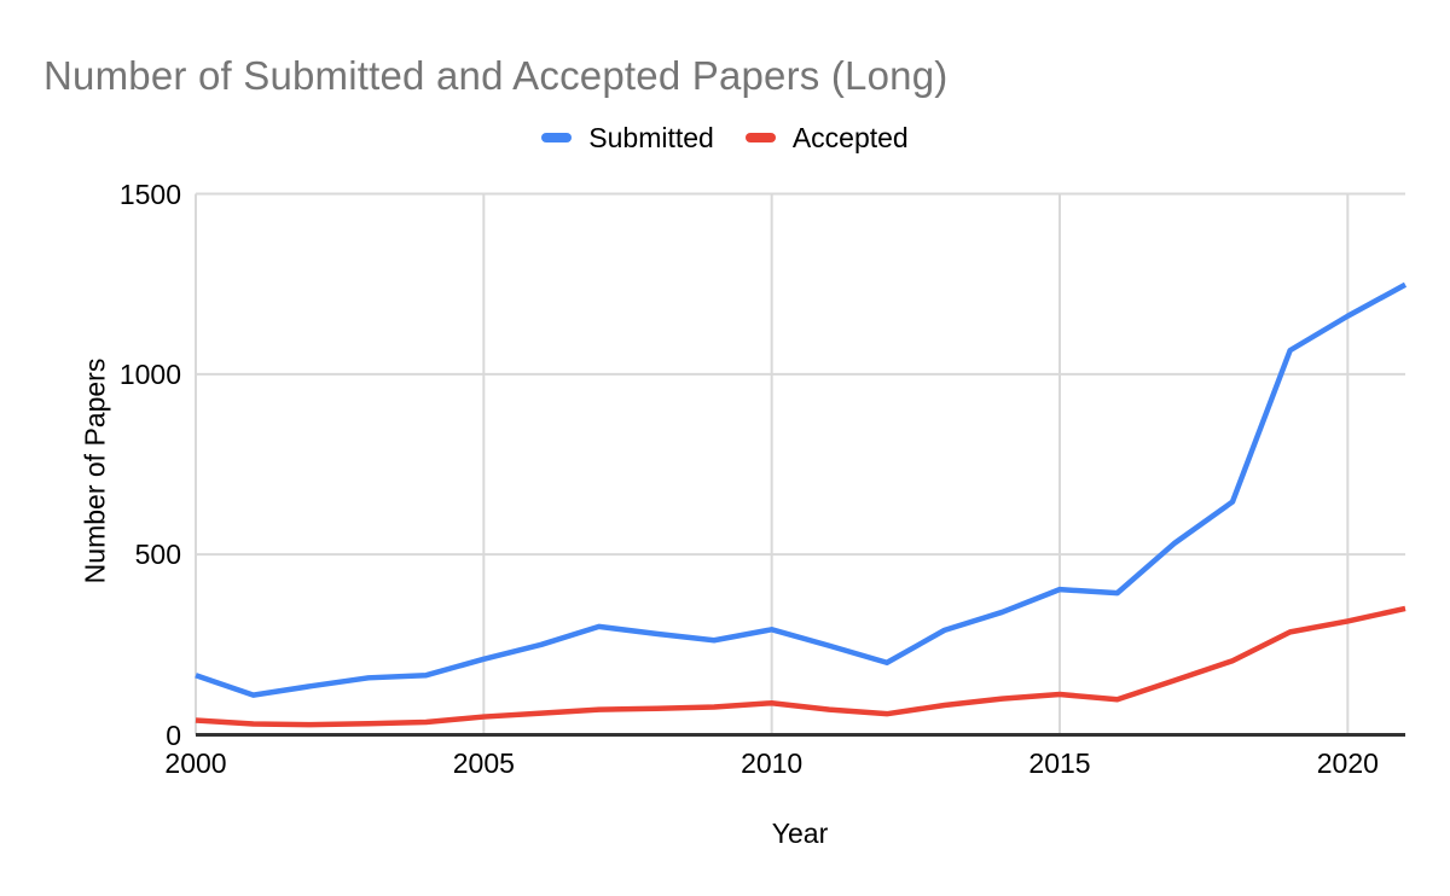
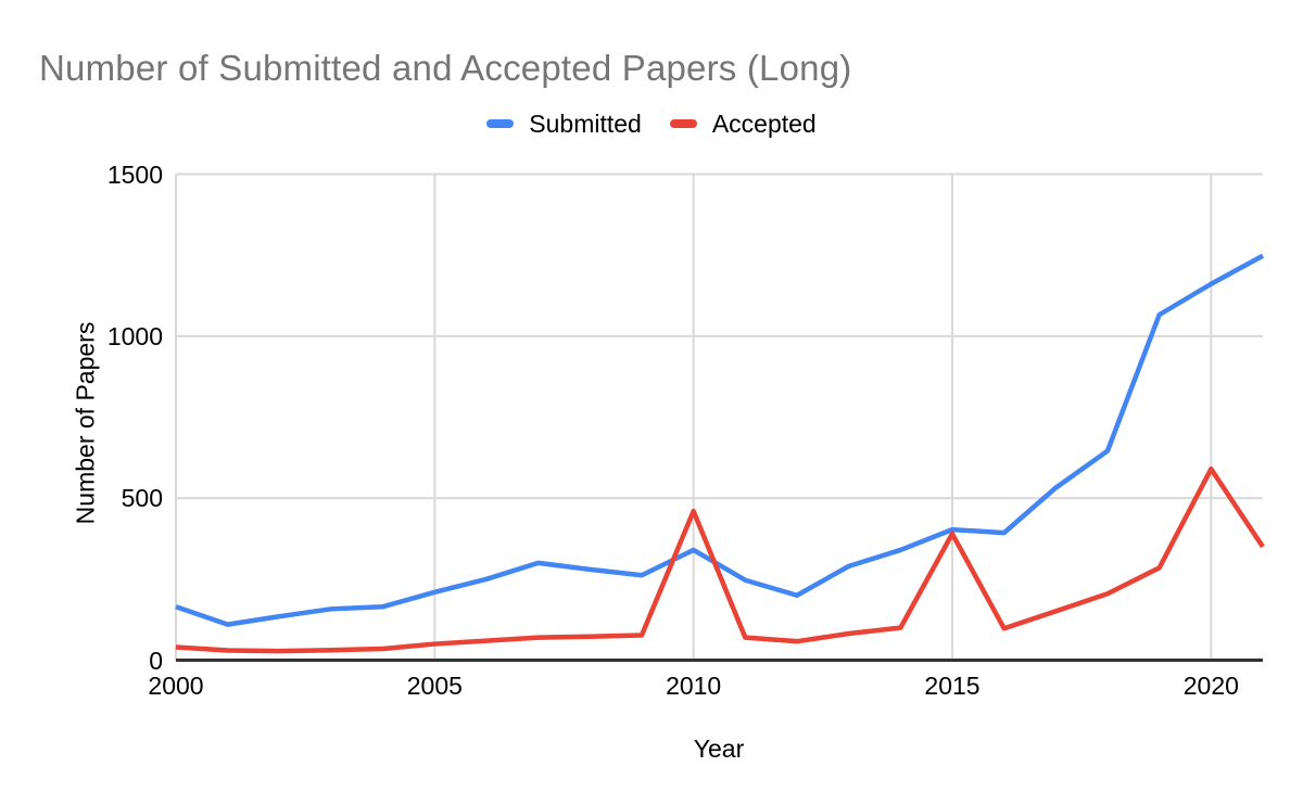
Submitted/2010: 290 -> 340
Accepted/2010: 90 -> 460
Accepted/2015: 110 -> 390
Accepted/2020: 320 -> 590
